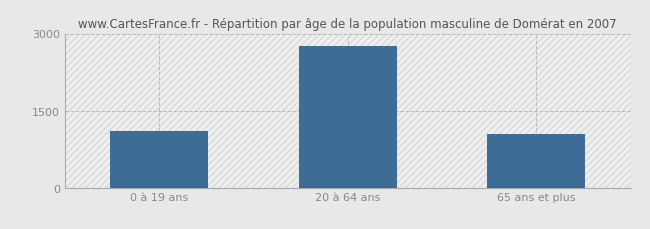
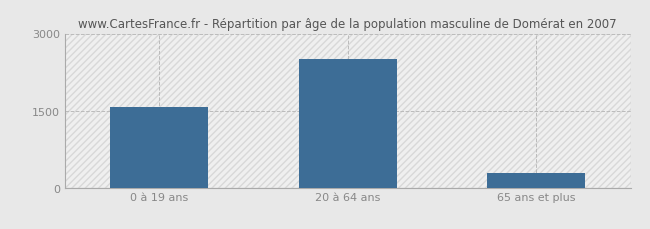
0 à 19 ans: 1100 -> 1560
20 à 64 ans: 2750 -> 2500
65 ans et plus: 1050 -> 280
